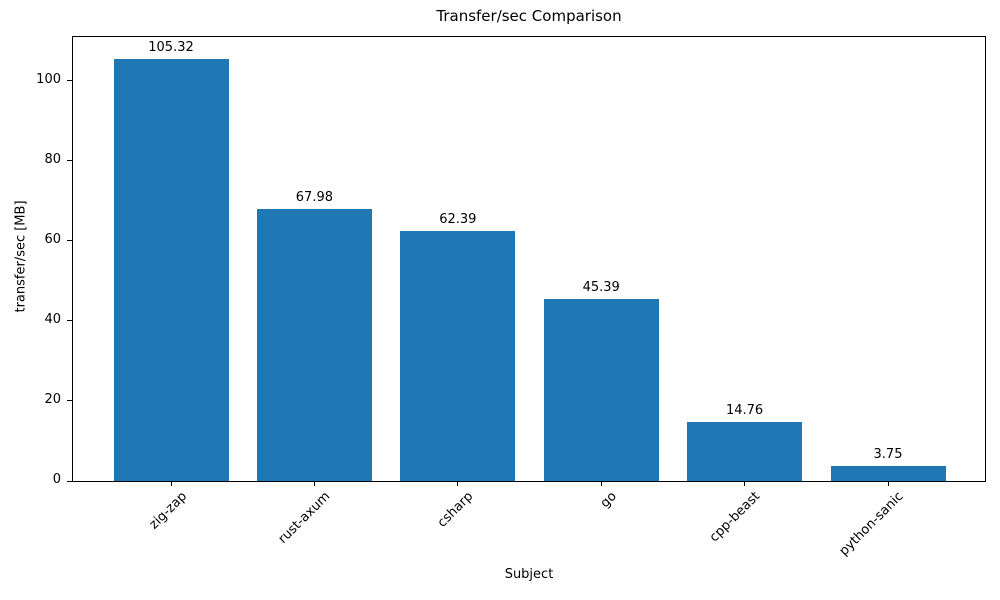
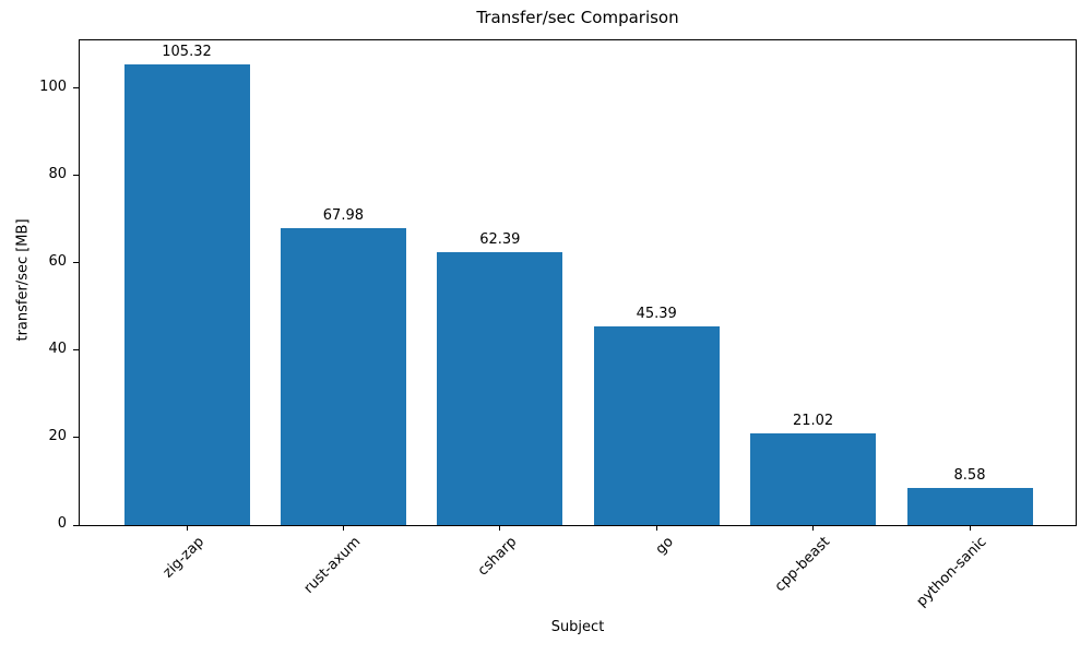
cpp-beast: 14.76 -> 21.02
python-sanic: 3.75 -> 8.58
